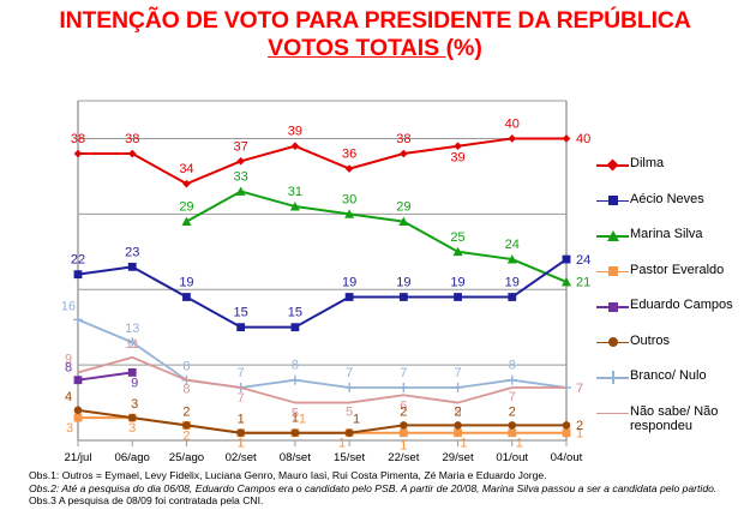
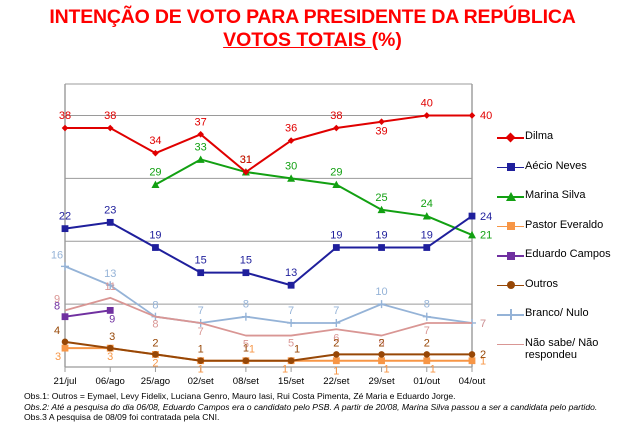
Dilma/08/set: 39 -> 31
Aécio Neves/15/set: 19 -> 13
Branco/ Nulo/29/set: 7 -> 10
